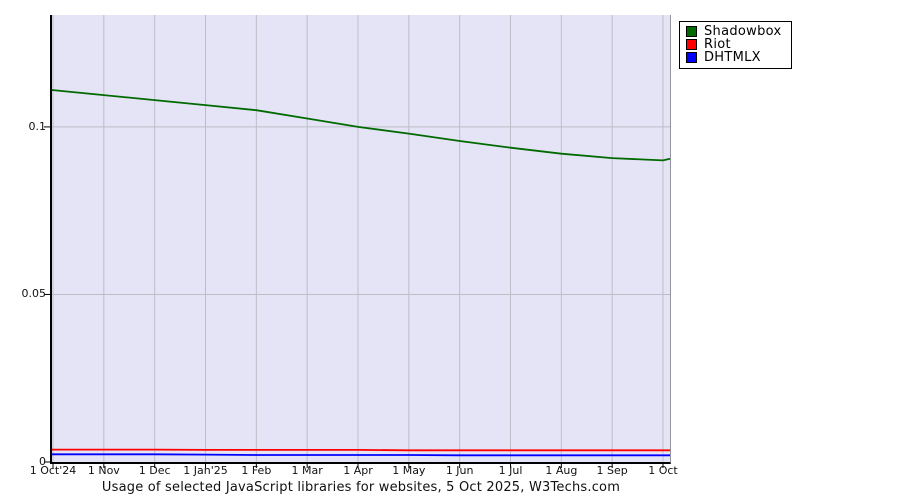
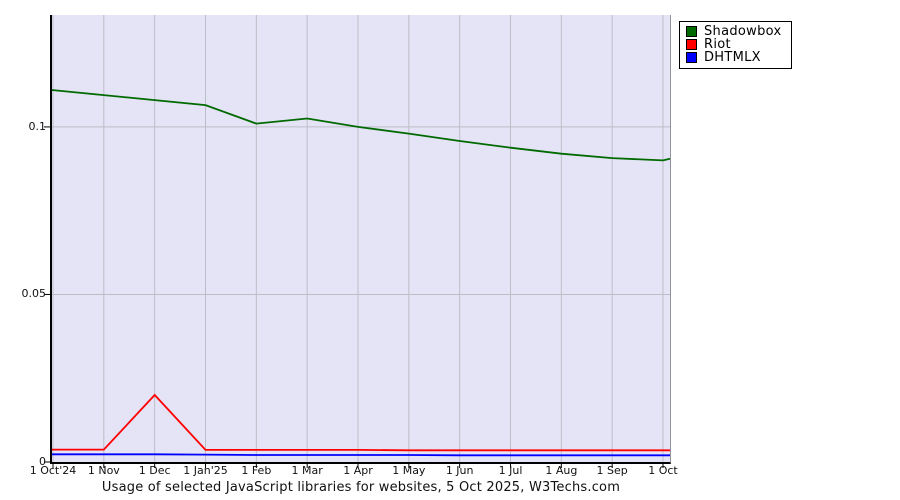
Riot/1 Dec: 0.004 -> 0.020
Shadowbox/1 Feb: 0.105 -> 0.101
